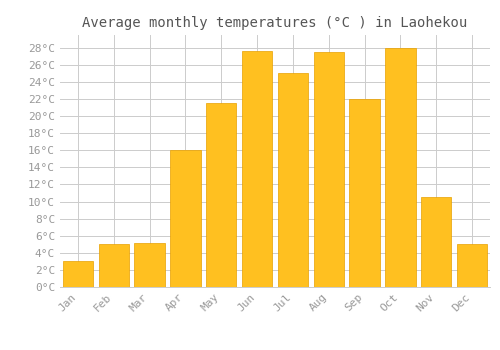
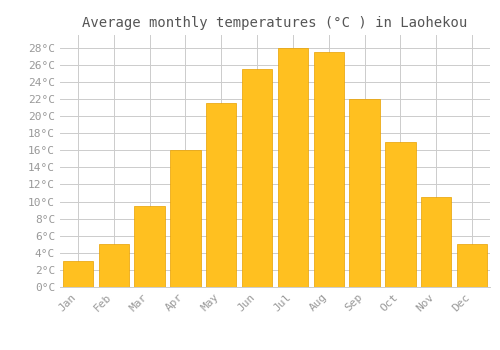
Mar: 5.2°C -> 9.5°C
Jun: 27.6°C -> 25.5°C
Jul: 25.0°C -> 28.0°C
Oct: 28.0°C -> 17.0°C
